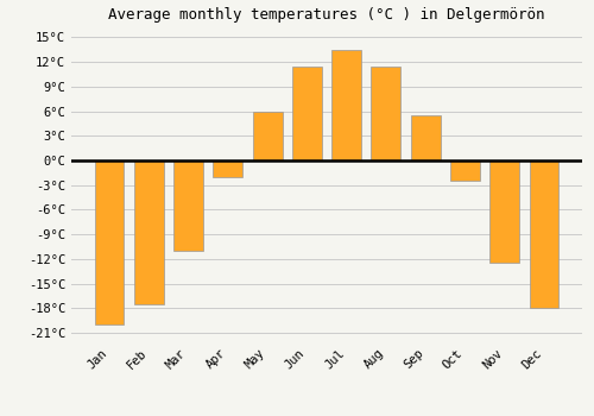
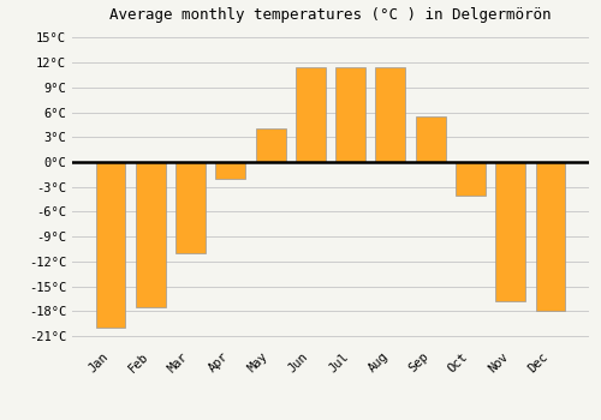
May: 6.0°C -> 4.0°C
Jul: 13.5°C -> 11.4°C
Oct: -2.5°C -> -4.0°C
Nov: -12.5°C -> -16.8°C
